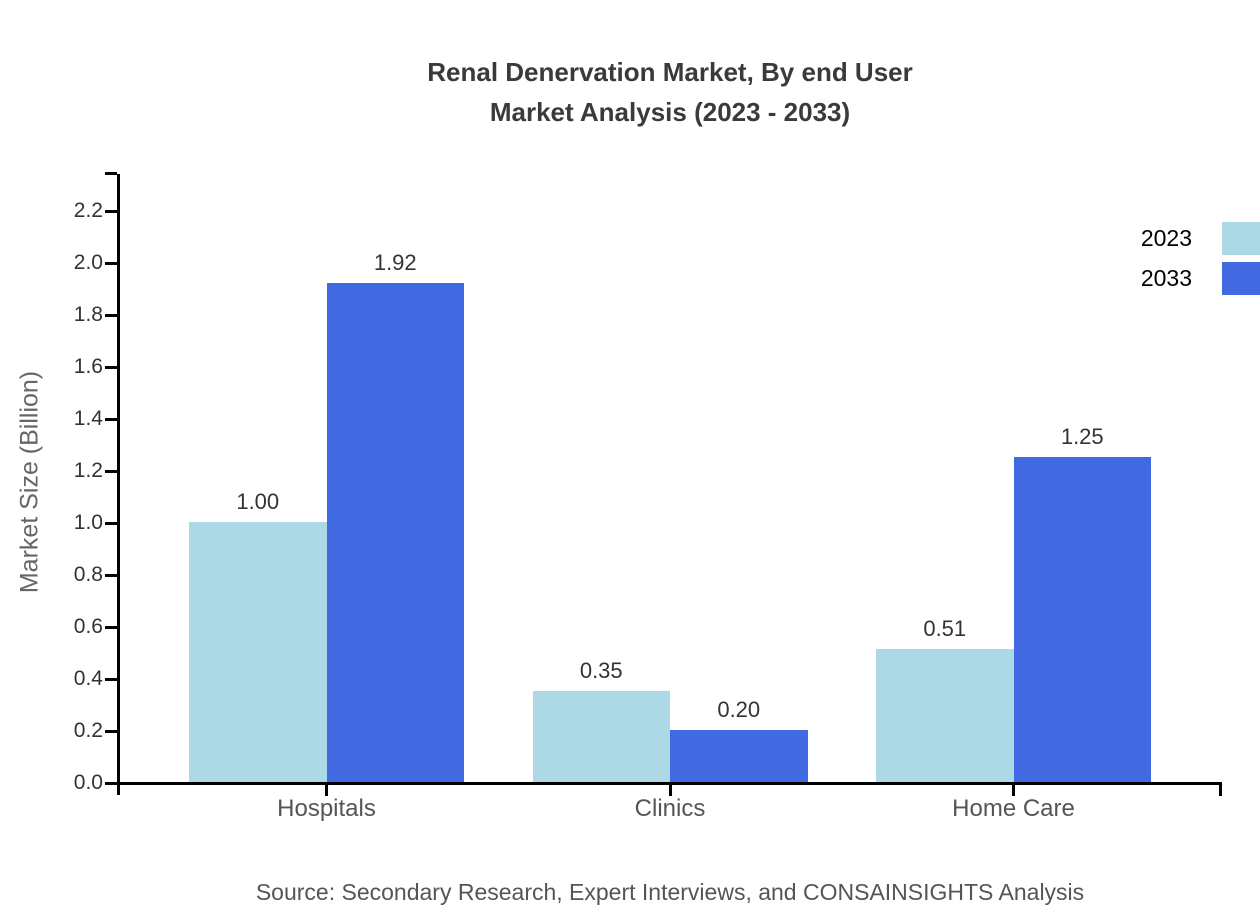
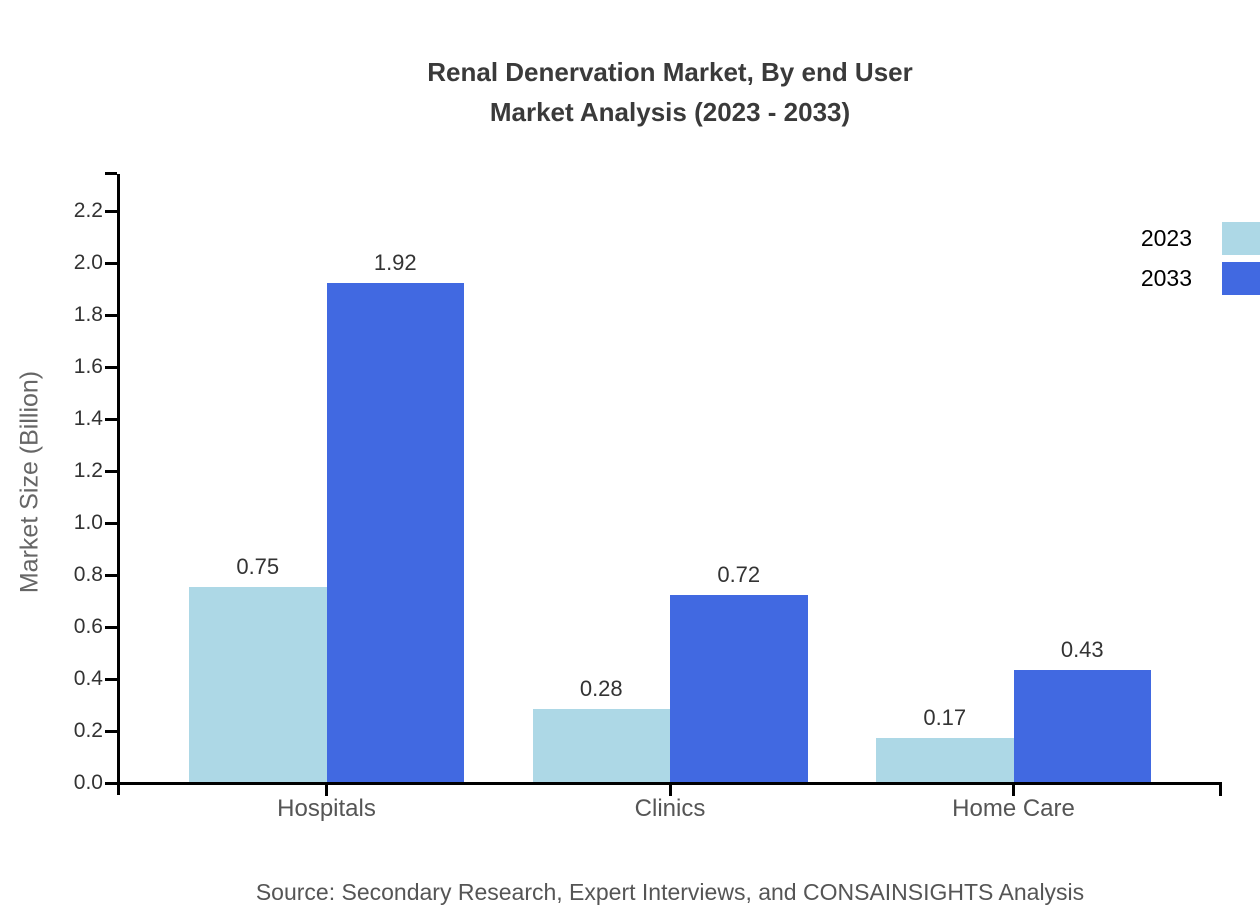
2023/Hospitals: 1.00 -> 0.75
2023/Clinics: 0.35 -> 0.28
2033/Clinics: 0.20 -> 0.72
2023/Home Care: 0.51 -> 0.17
2033/Home Care: 1.25 -> 0.43
